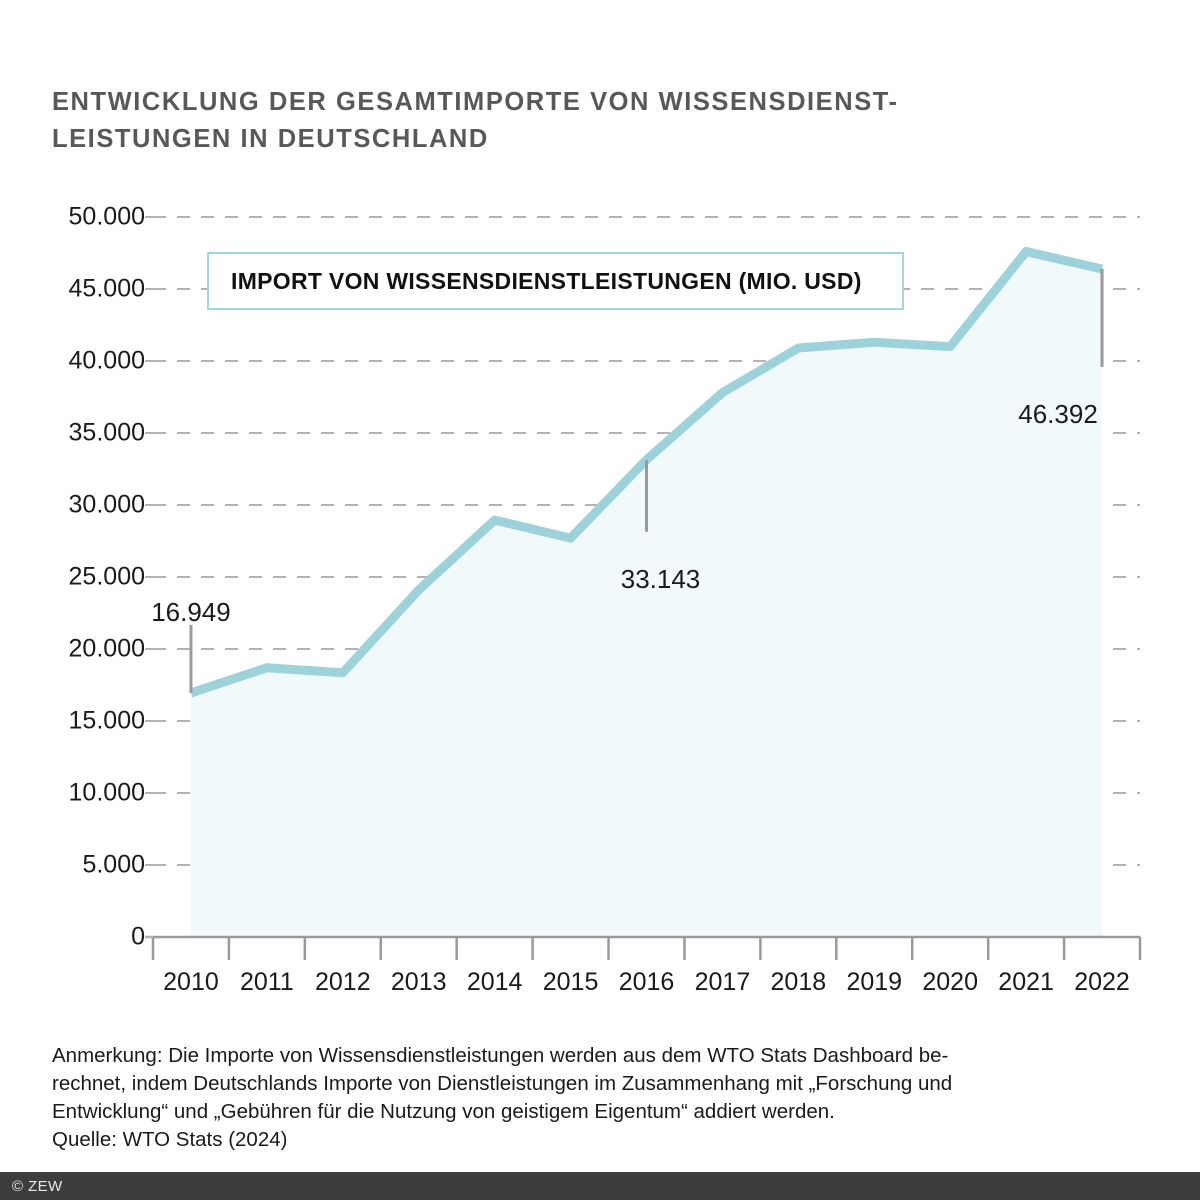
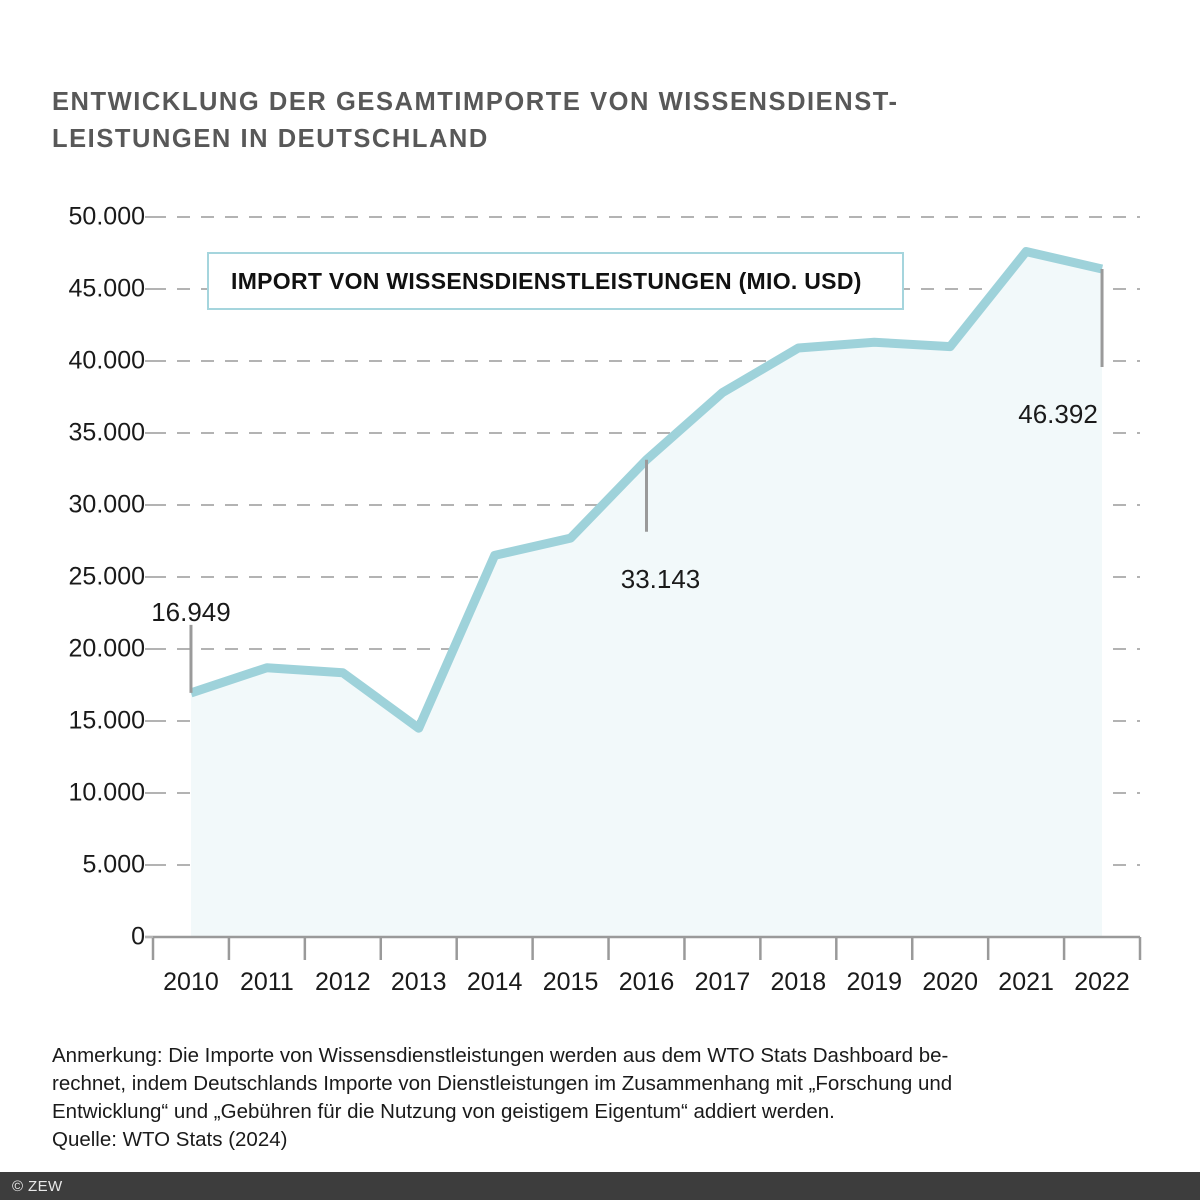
2013: 24100 -> 14500
2014: 29000 -> 26500
